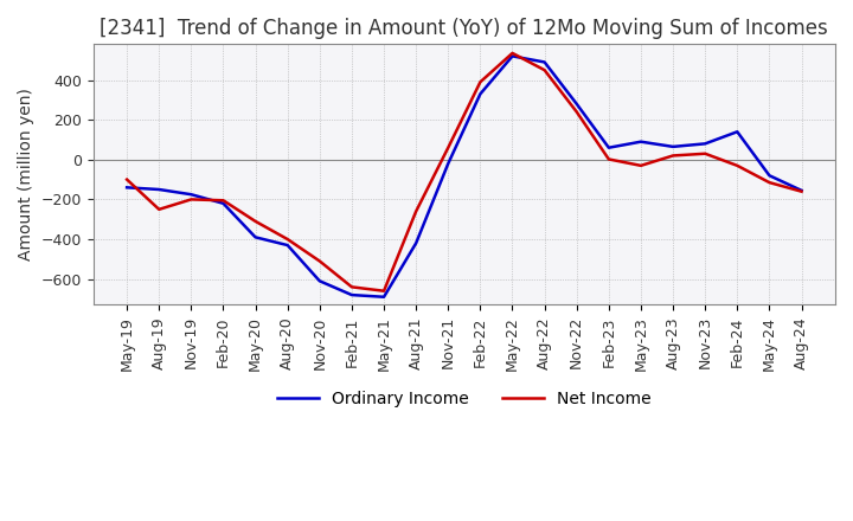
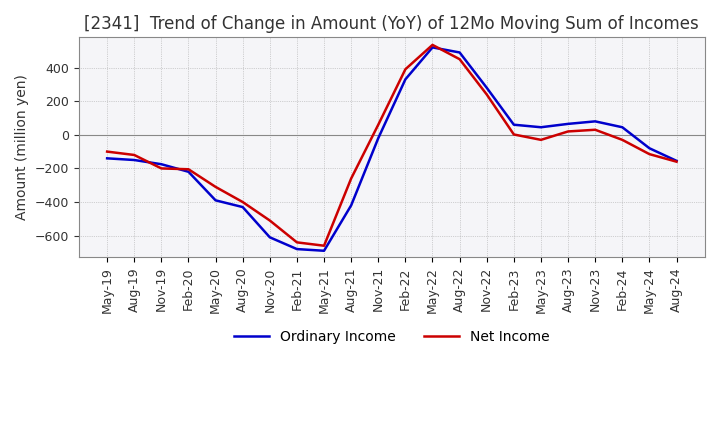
Net Income/Aug-19: -250 -> -120
Ordinary Income/May-23: 90 -> 40
Ordinary Income/Feb-24: 140 -> 40
